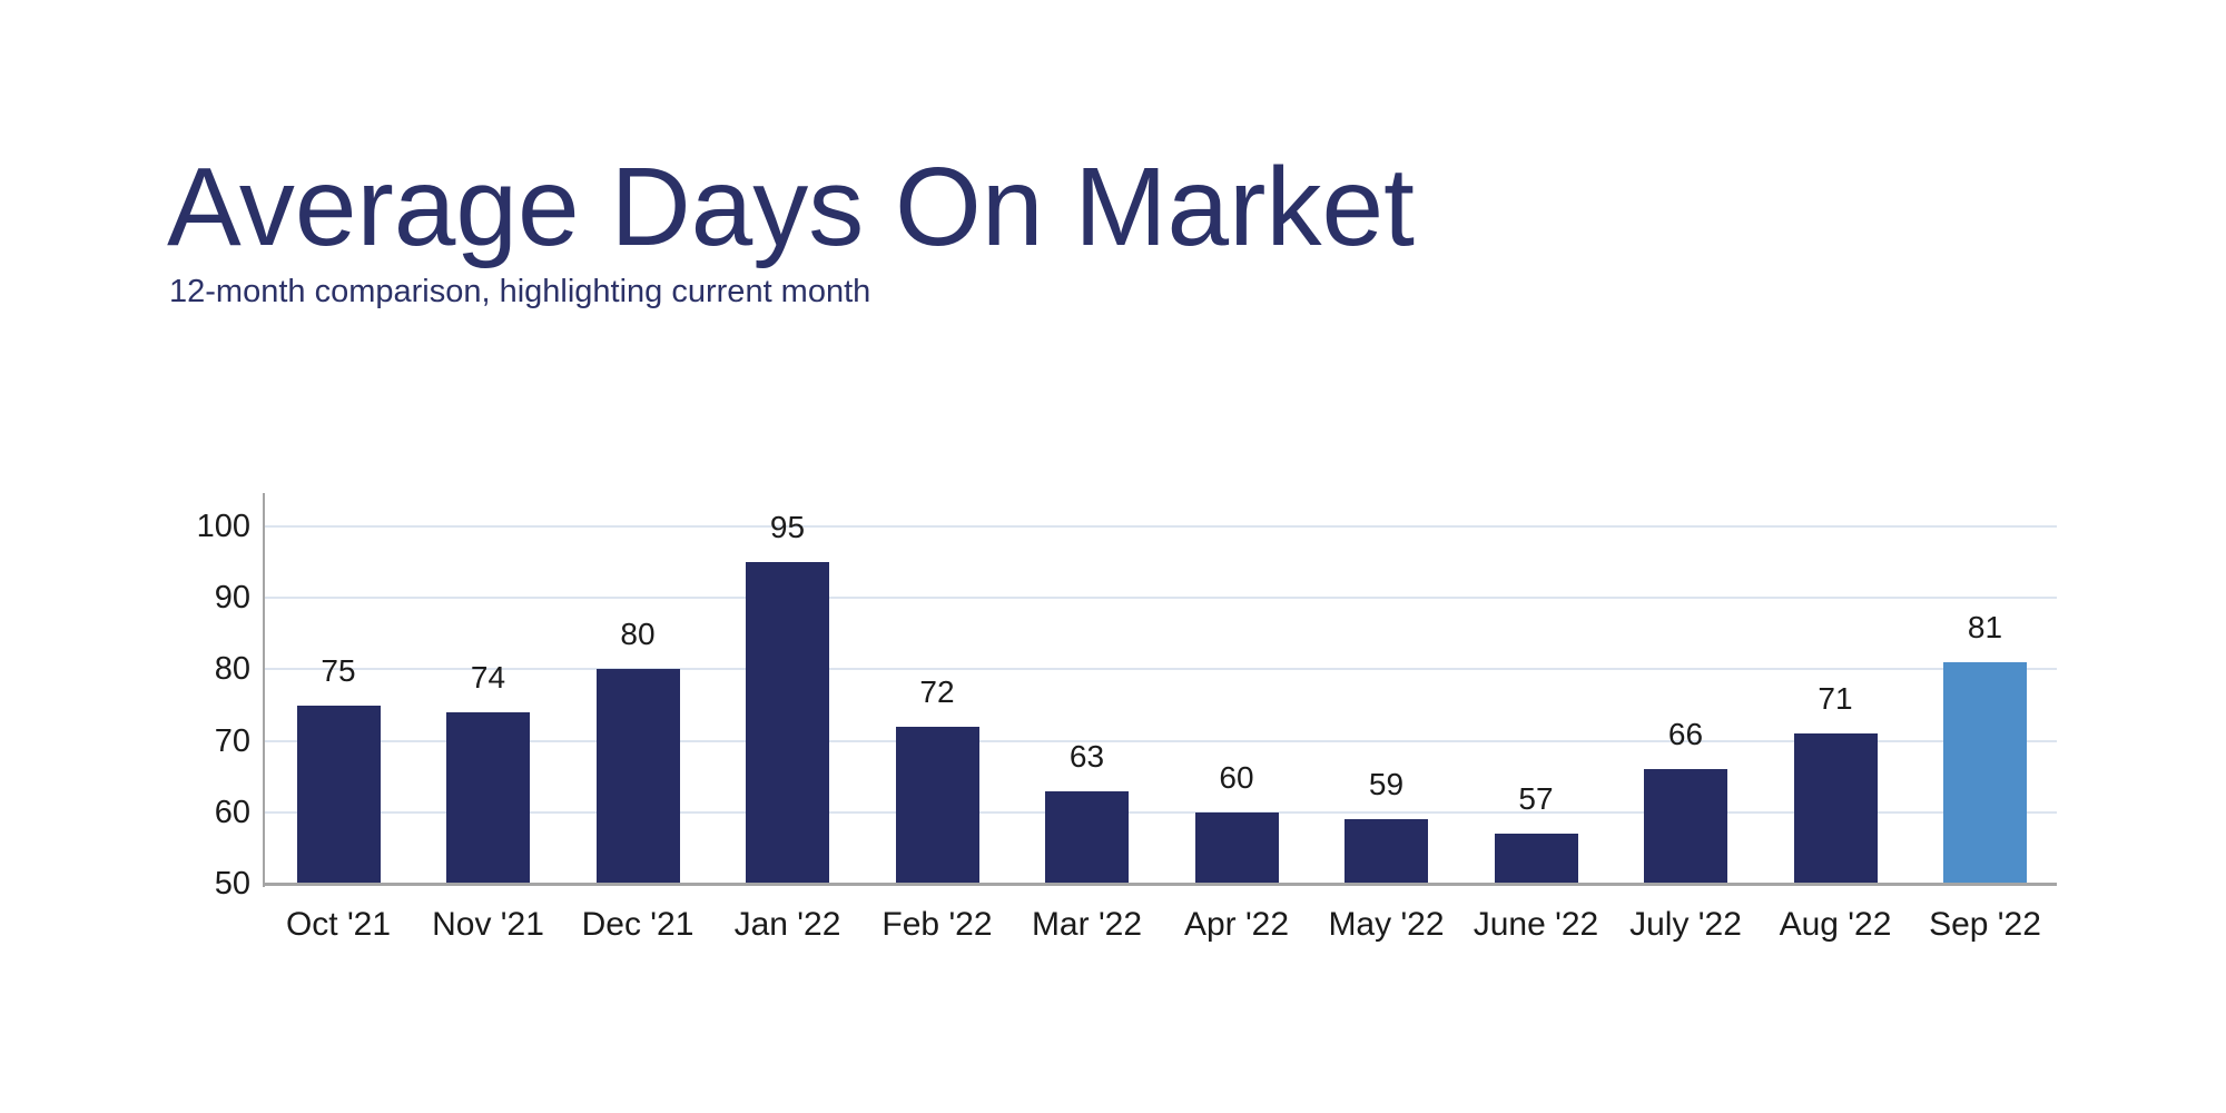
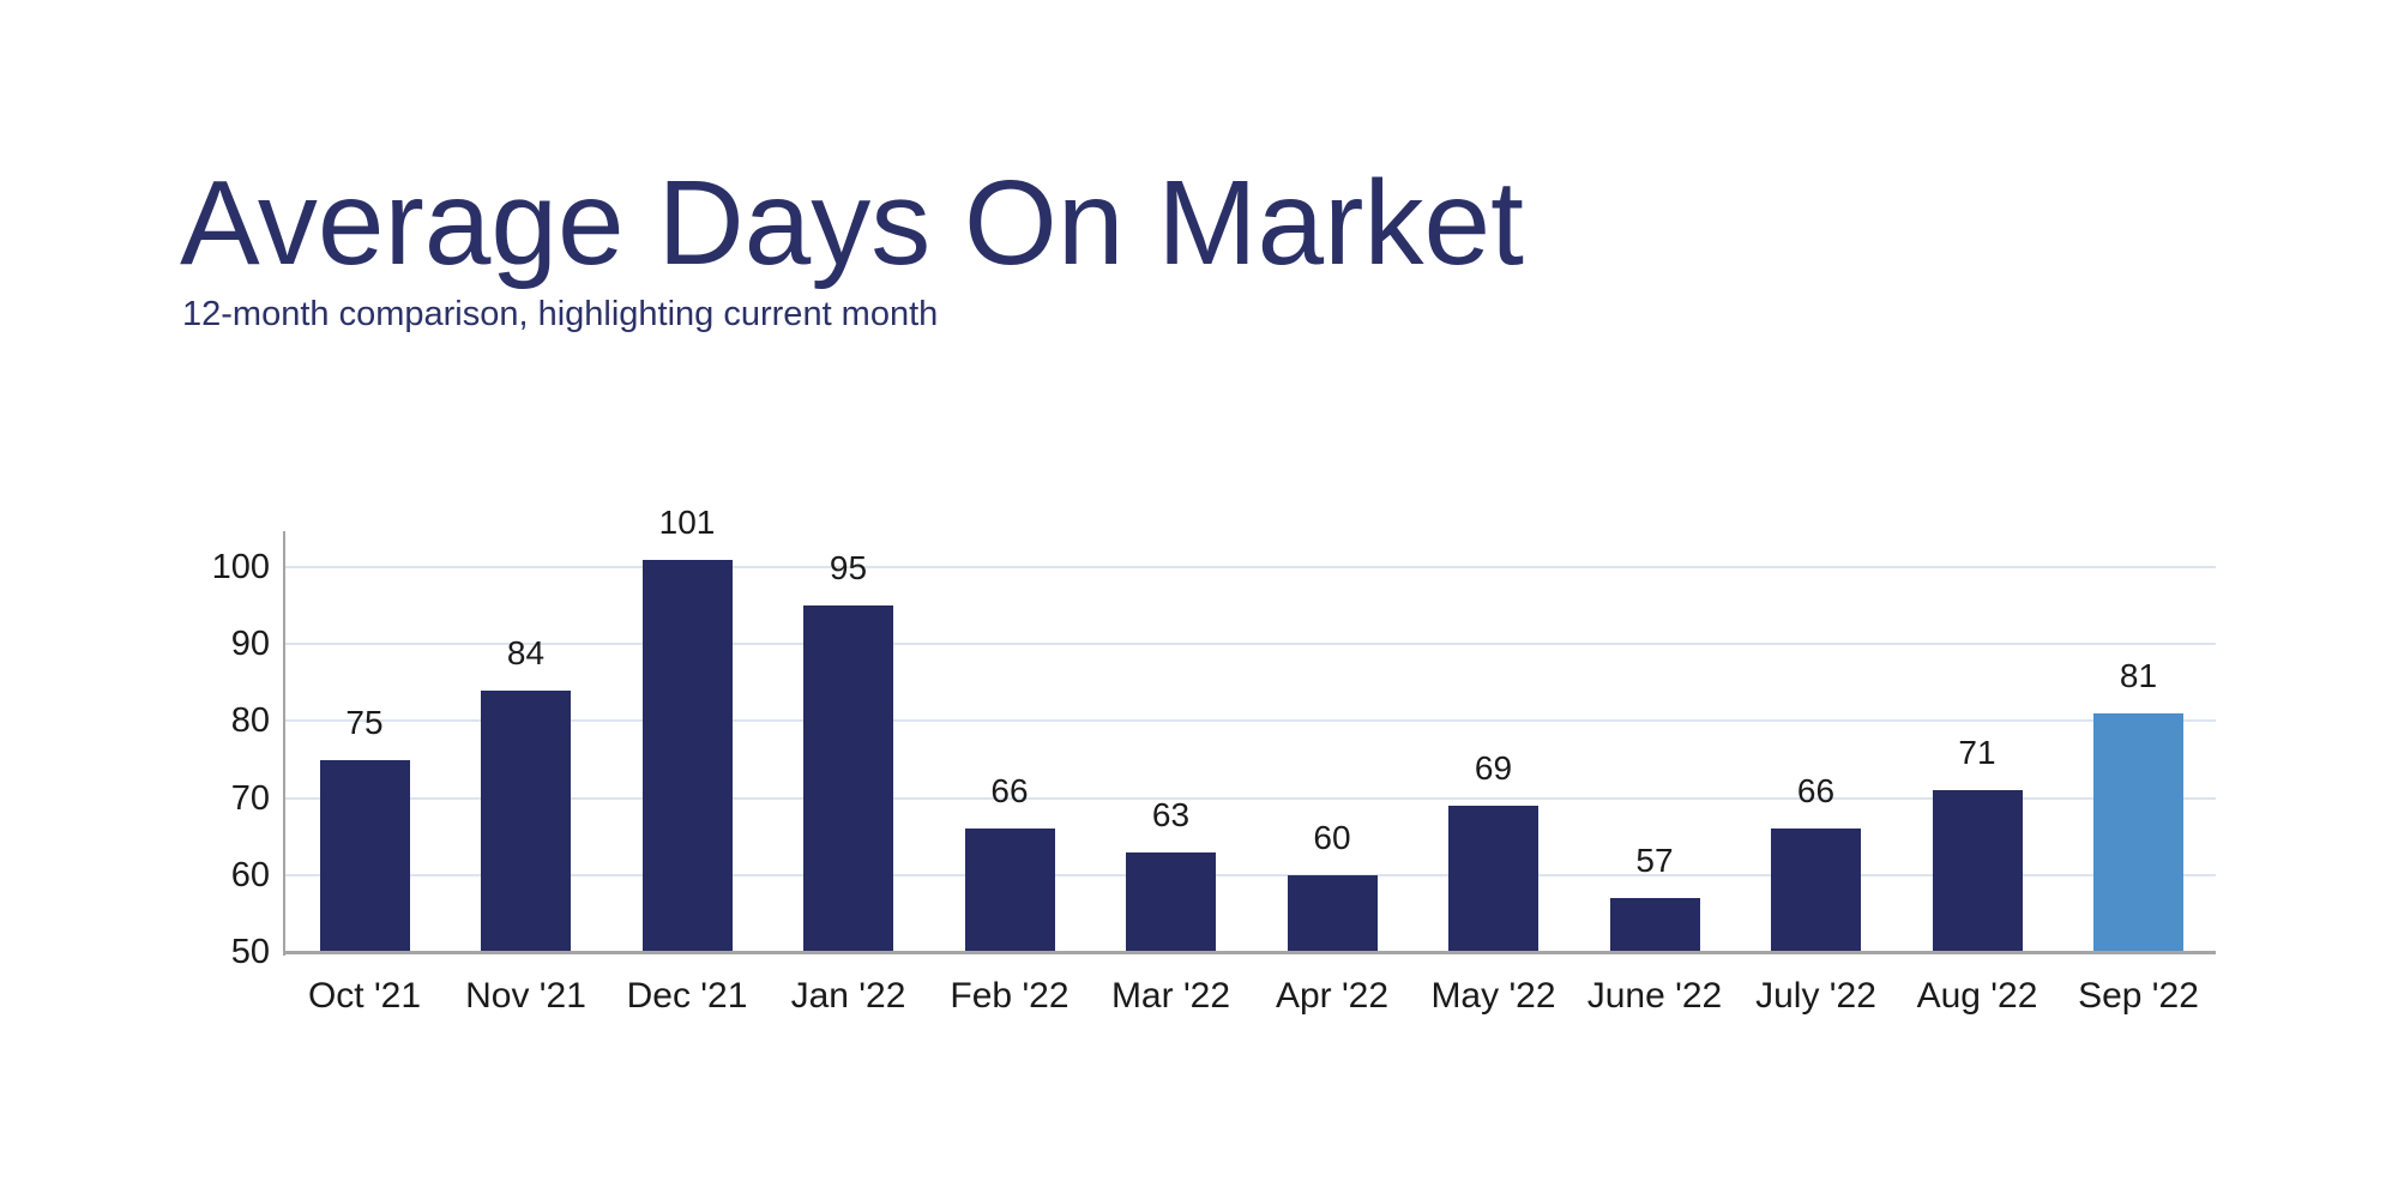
Nov '21: 74 -> 84
Dec '21: 80 -> 101
Feb '22: 72 -> 66
May '22: 59 -> 69
